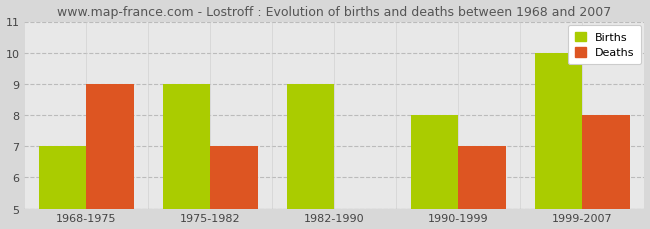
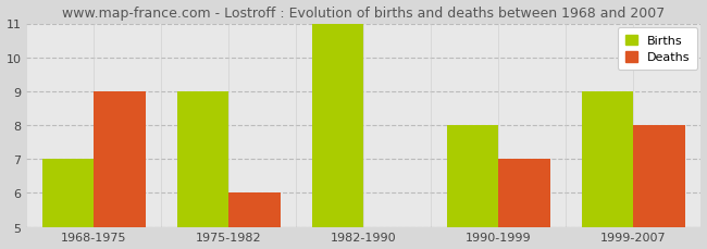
Deaths/1975-1982: 7 -> 6
Births/1982-1990: 9 -> 11
Births/1999-2007: 10 -> 9
